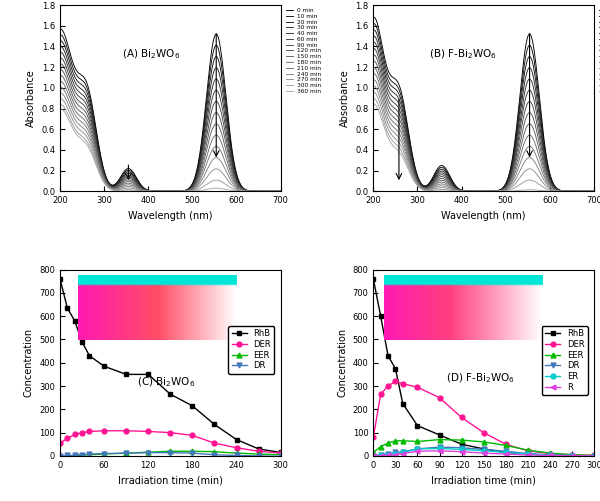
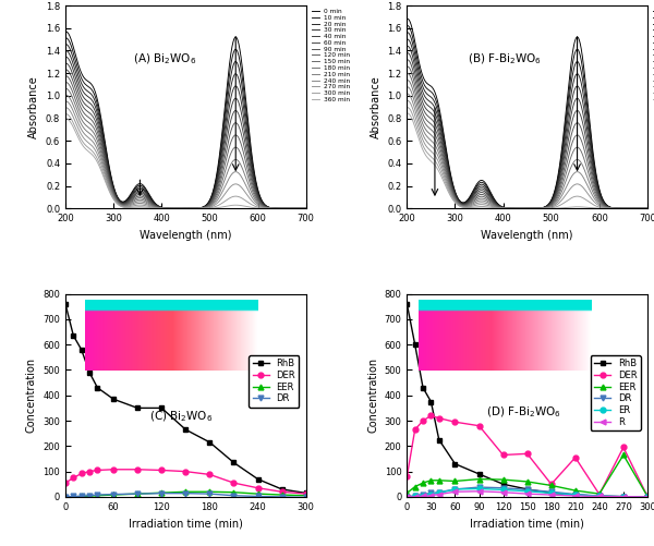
DER/90: 250 -> 280
DER/150: 100 -> 170
DER/210: 22 -> 155
DER/270: 5 -> 195
EER/270: 5 -> 165
